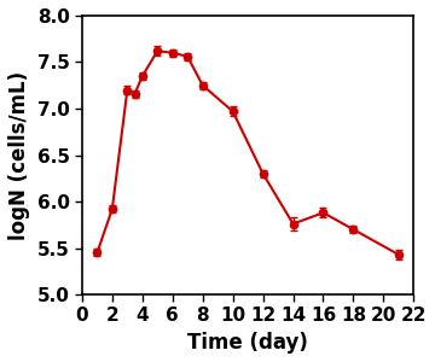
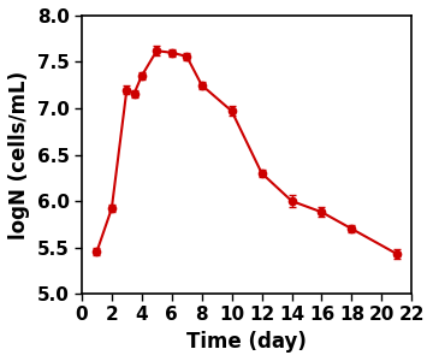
14: 5.76 -> 6.00
